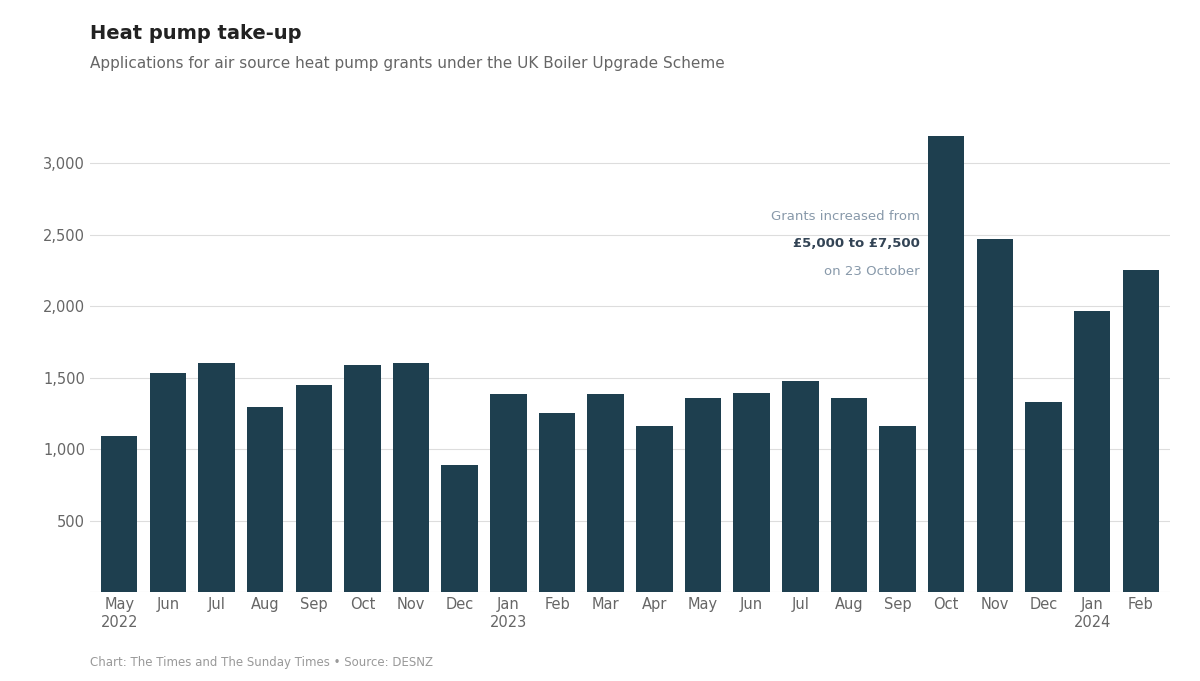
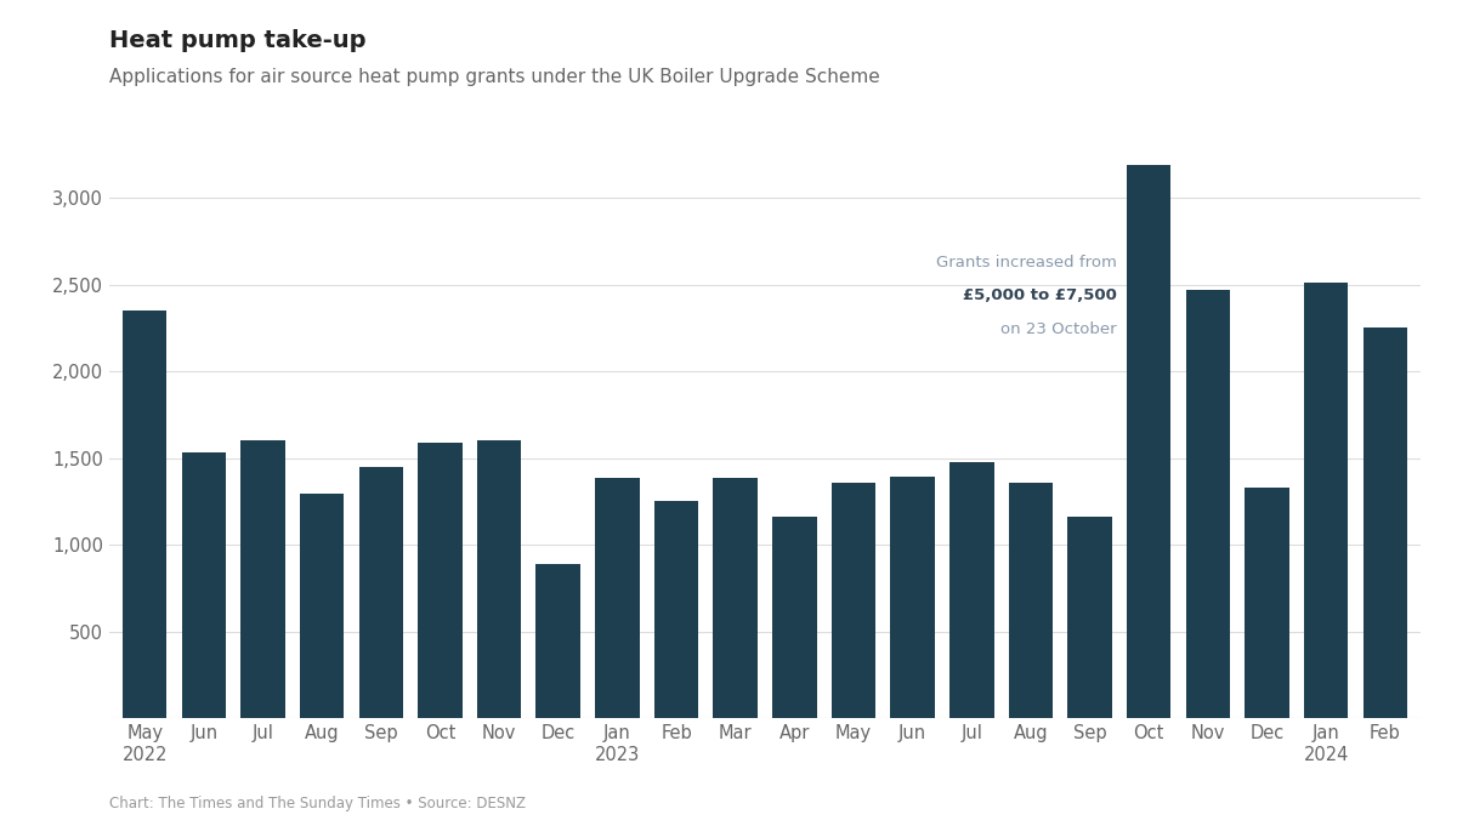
May 2022: 1,090 -> 2,350
Jan 2024: 1,970 -> 2,510
